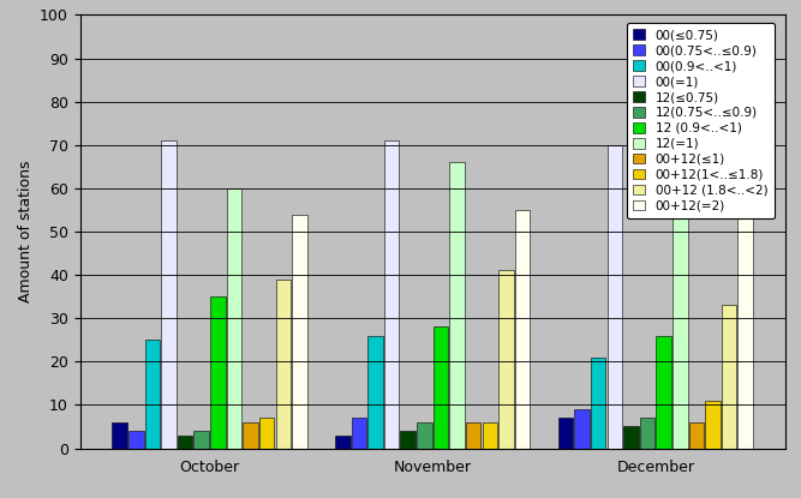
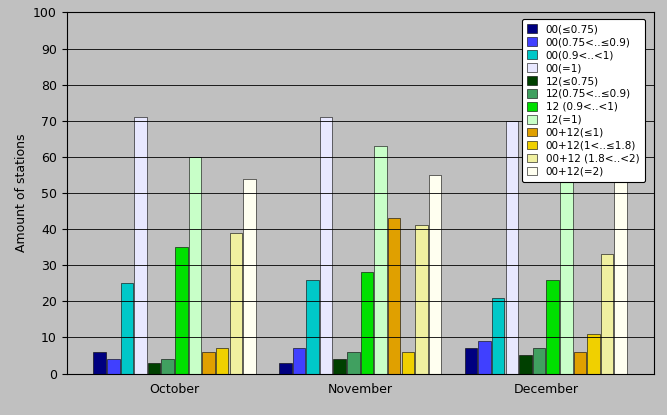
12(=1)/November: 66 -> 63
00+12(≤1)/November: 6 -> 43
